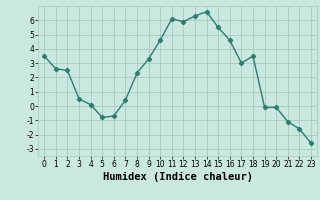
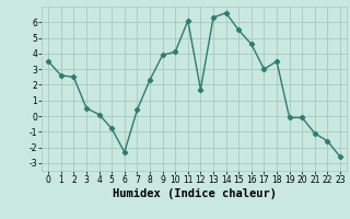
6: -0.7 -> -2.3
9: 3.3 -> 3.9
10: 4.6 -> 4.1
12: 5.9 -> 1.7
